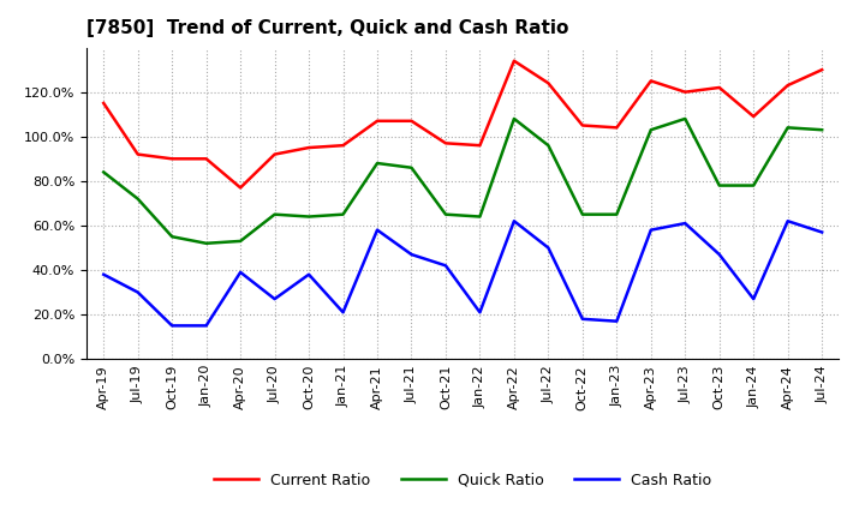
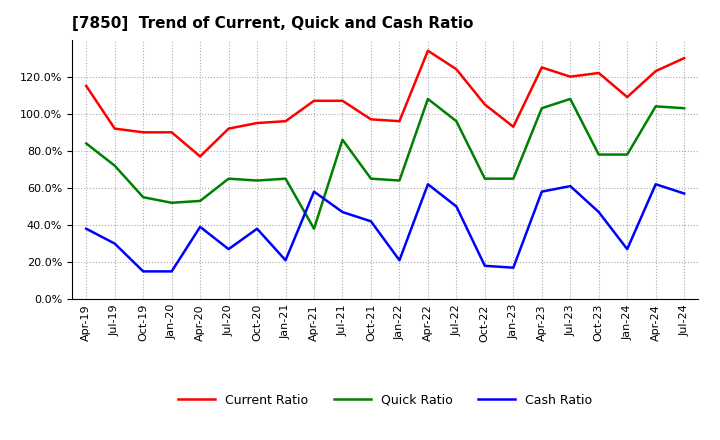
Quick Ratio/Apr-21: 88% -> 38%
Current Ratio/Jan-23: 104% -> 93%
